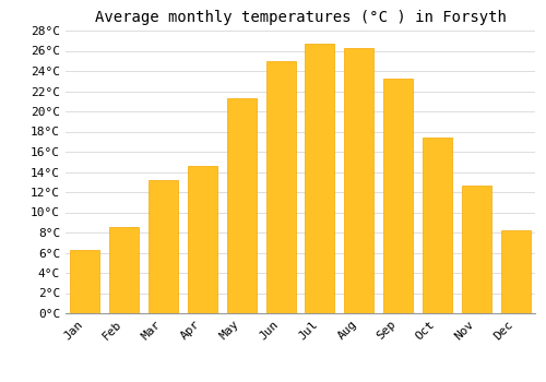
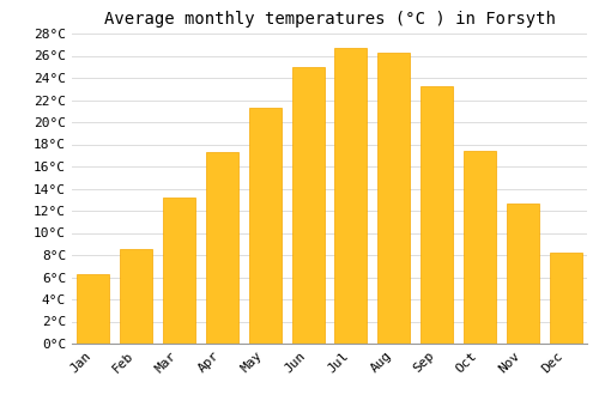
Apr: 14.6°C -> 17.3°C
